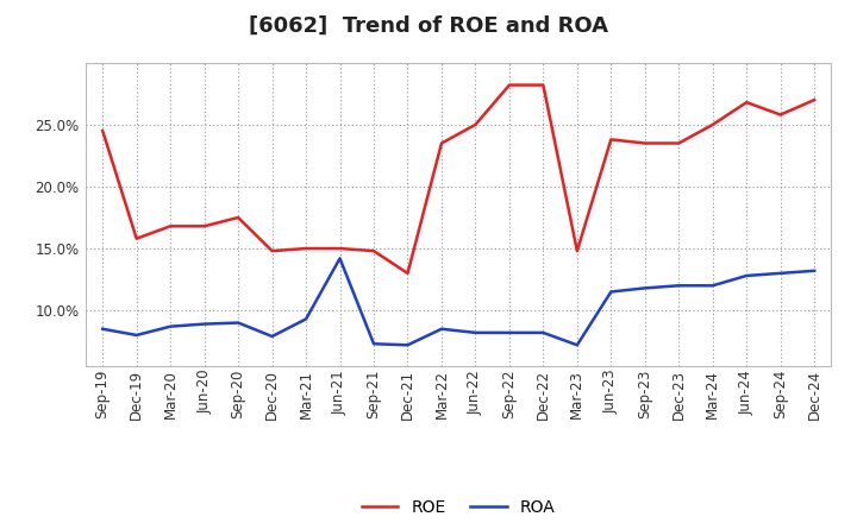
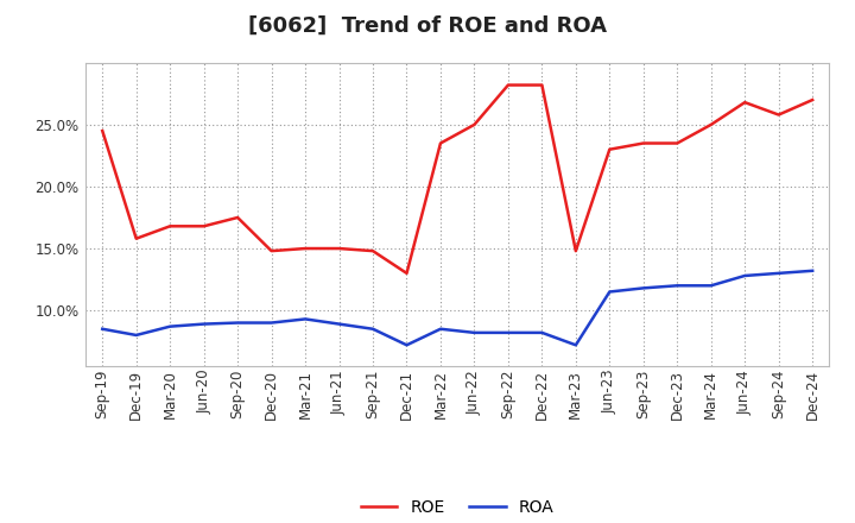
ROA/Dec-20: 7.9% -> 9.0%
ROA/Jun-21: 14.2% -> 8.9%
ROA/Sep-21: 7.3% -> 8.5%
ROE/Jun-23: 23.8% -> 23.0%
